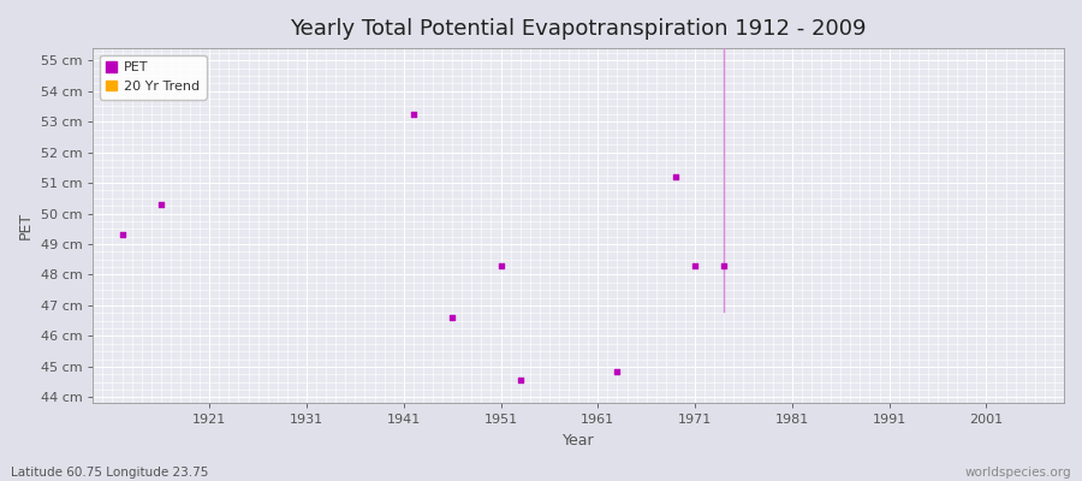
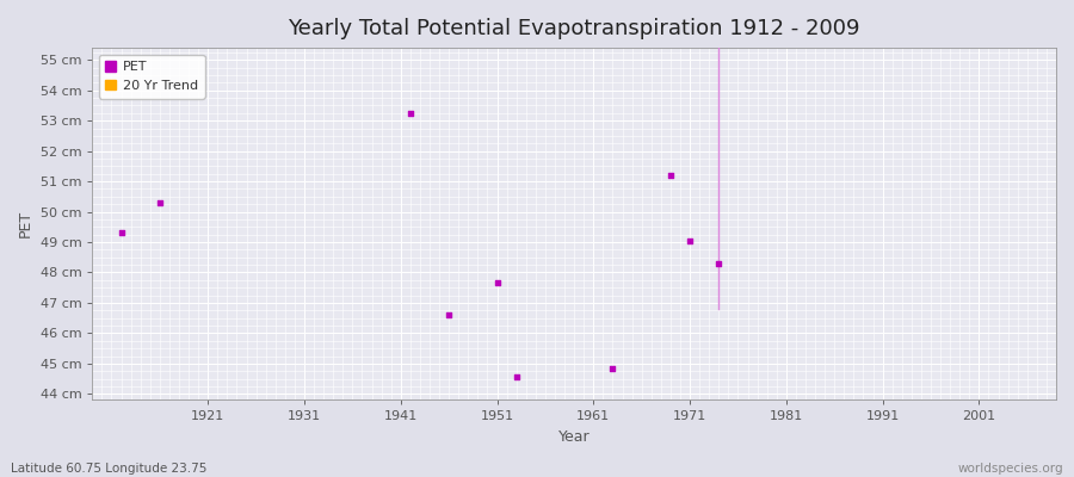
1951: 48.30 cm -> 47.65 cm
1971: 48.30 cm -> 49.05 cm
